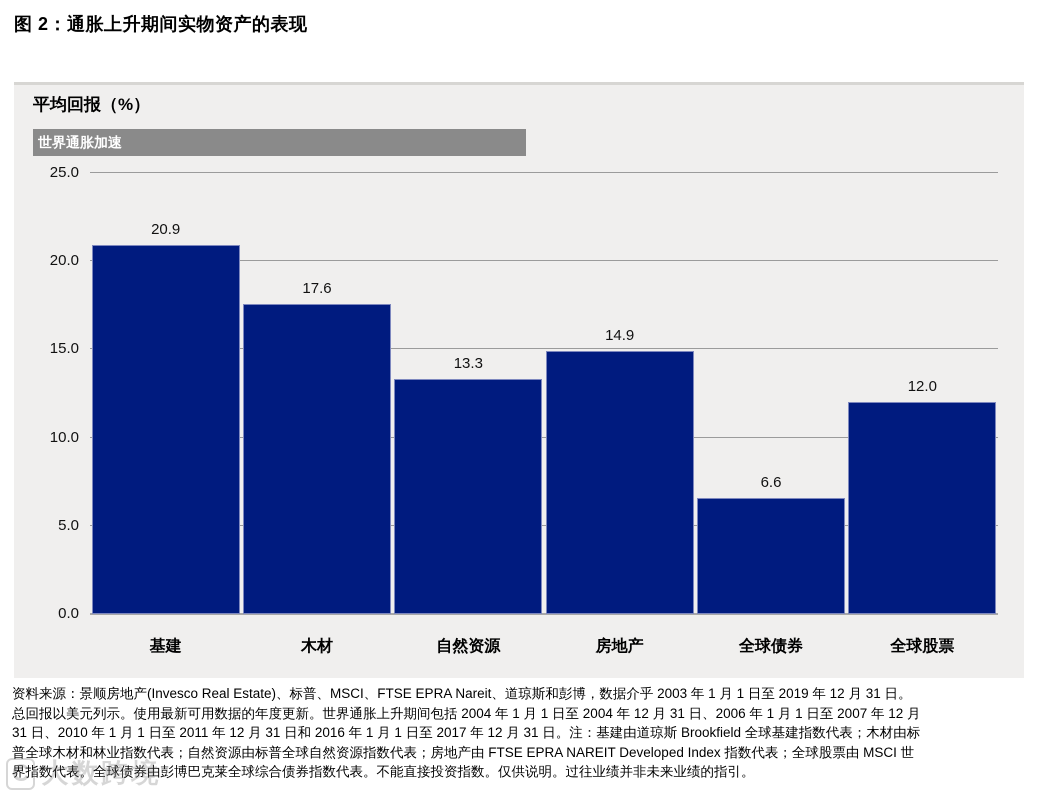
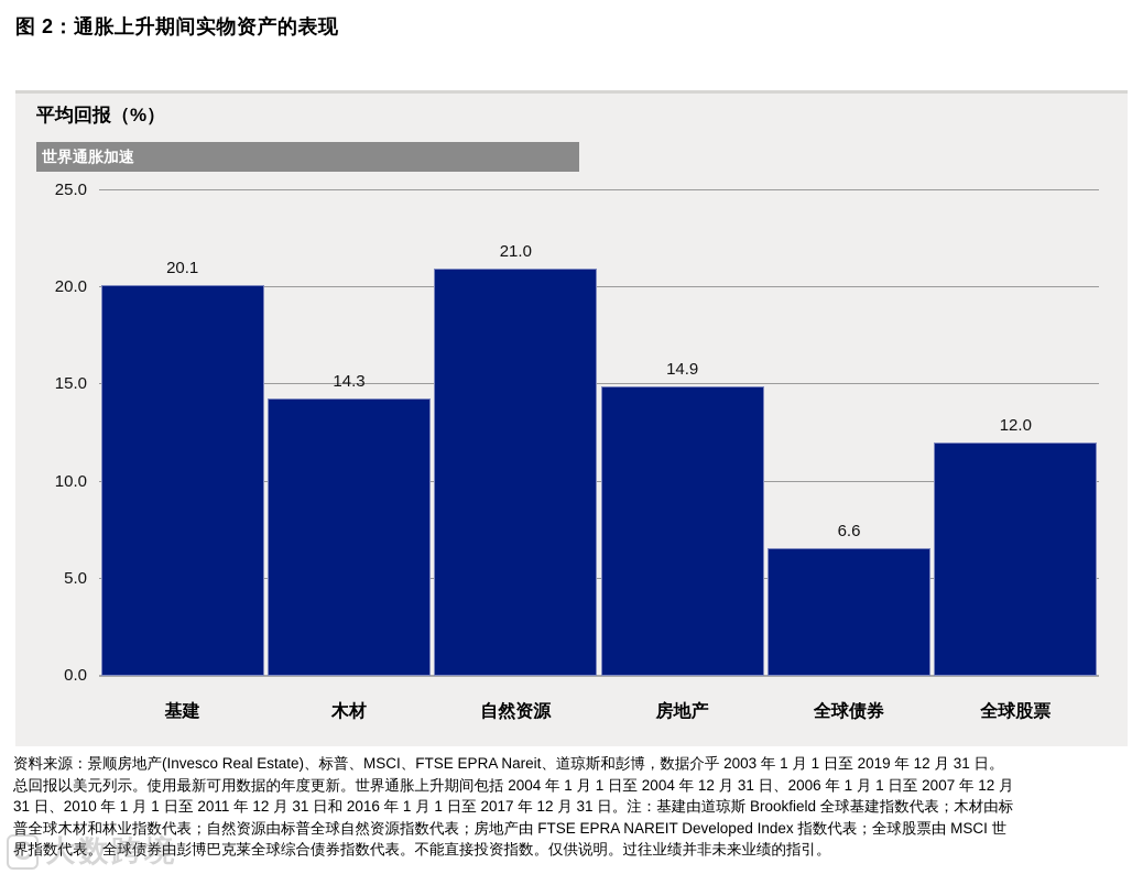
基建: 20.9 -> 20.1
木材: 17.6 -> 14.3
自然资源: 13.3 -> 21.0
